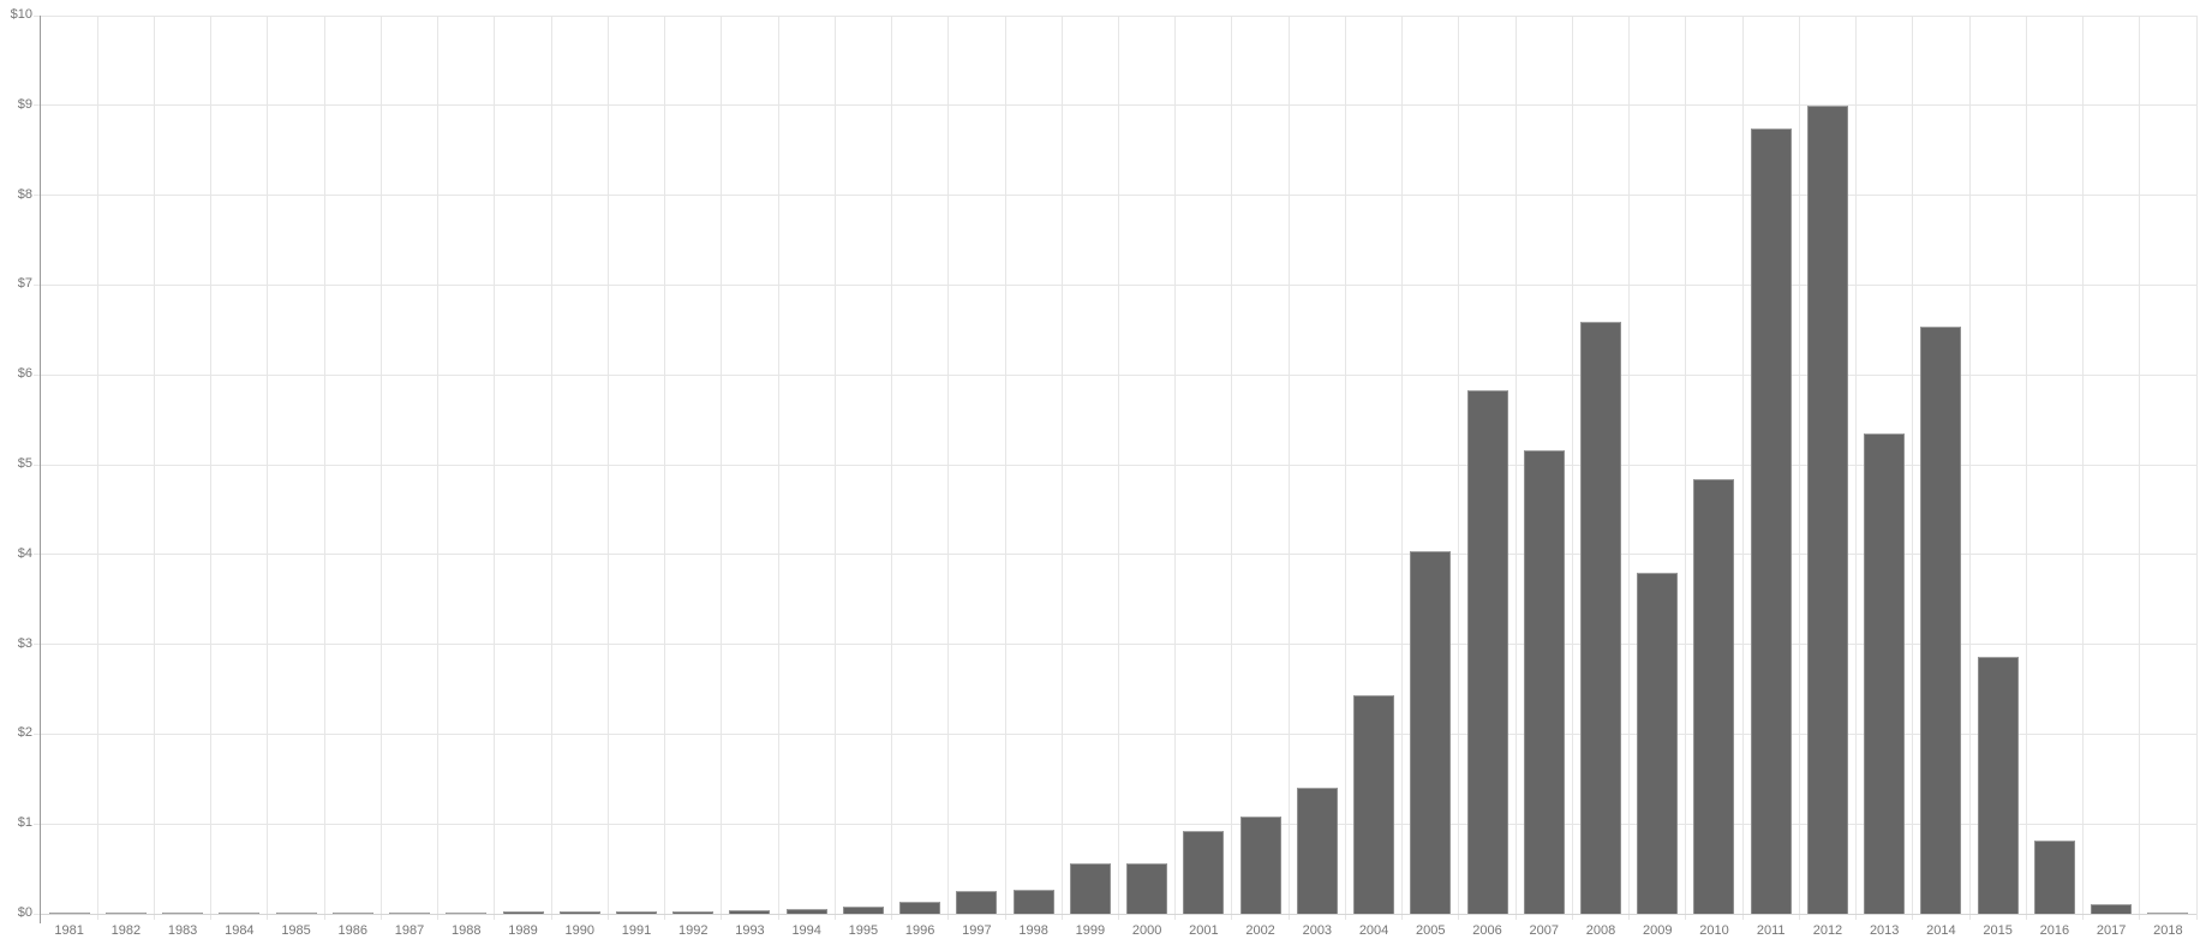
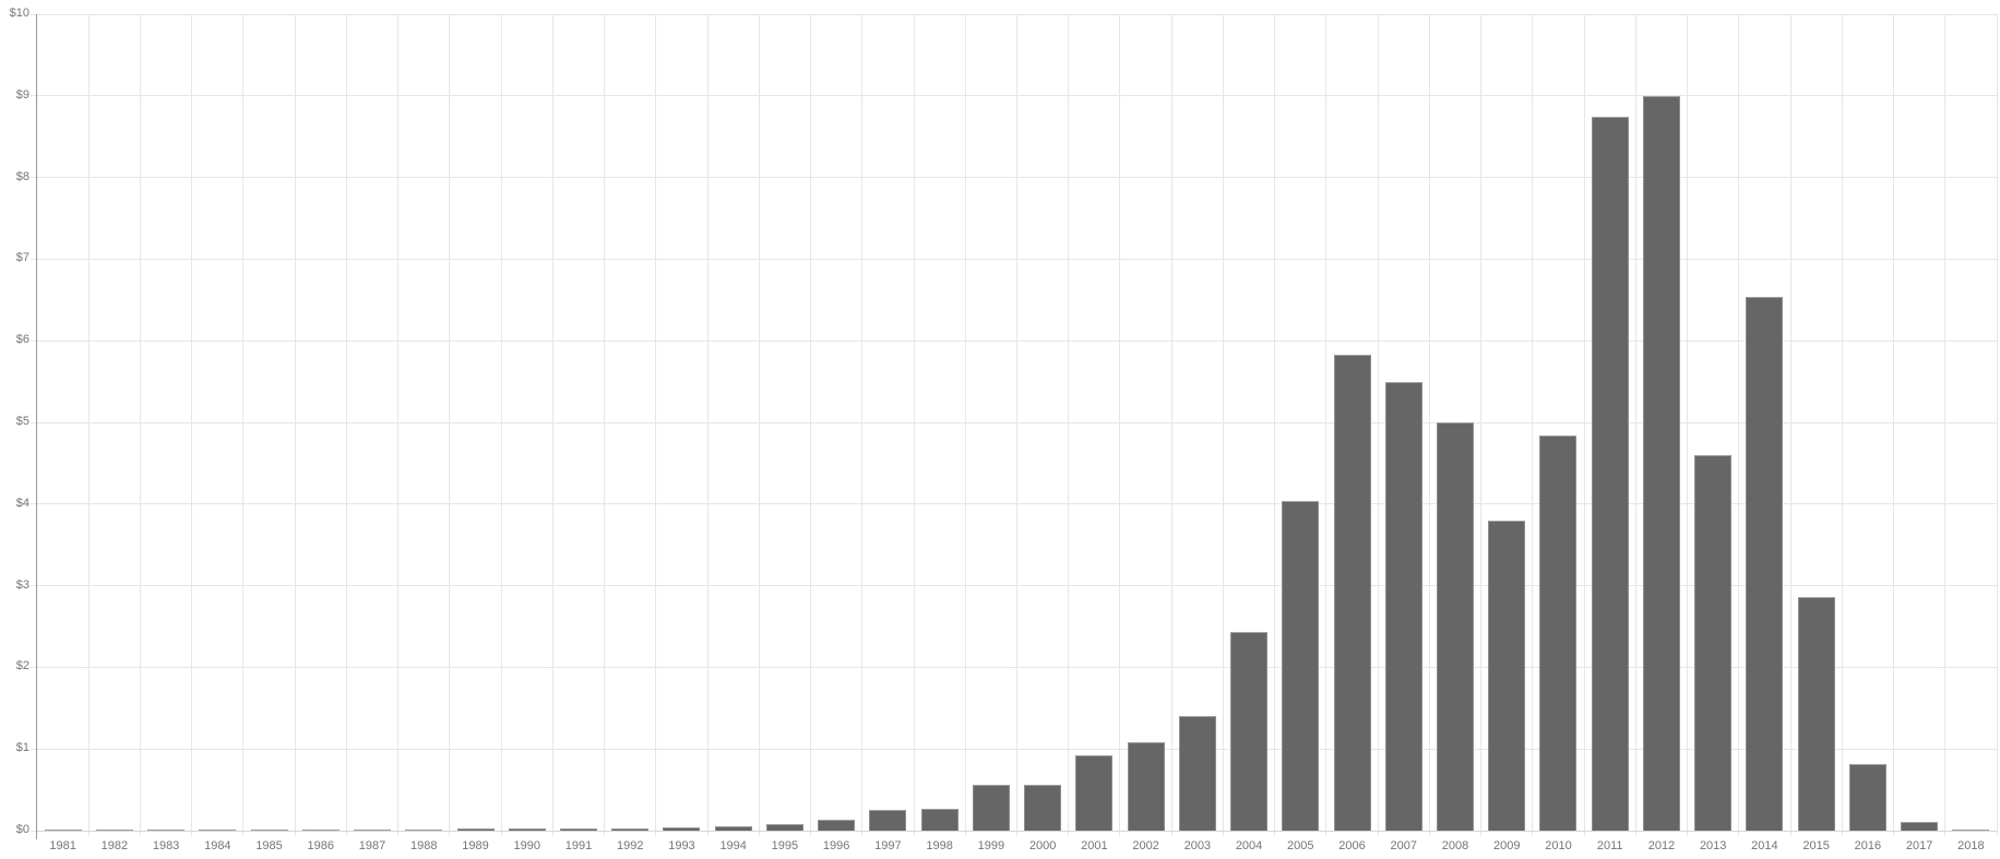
2007: $5.2 -> $5.5
2008: $6.6 -> $5.0
2013: $5.3 -> $4.6
